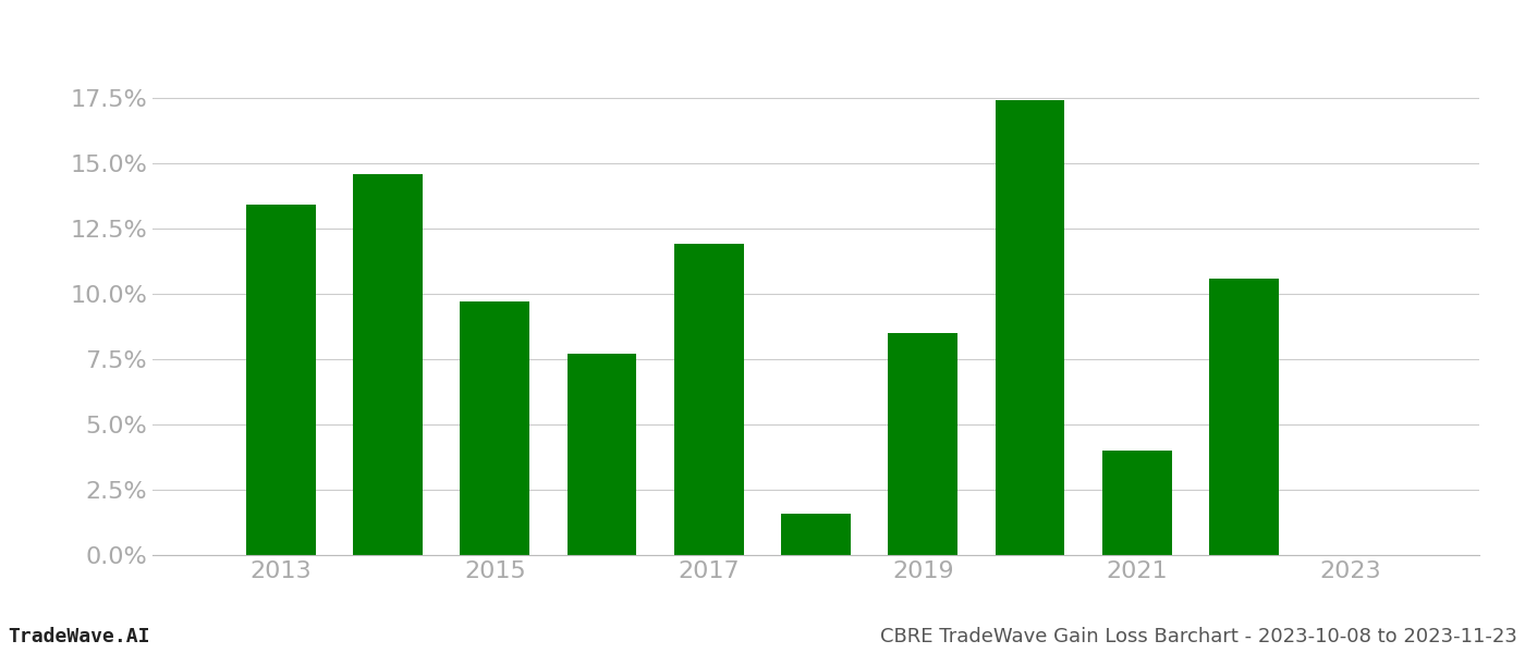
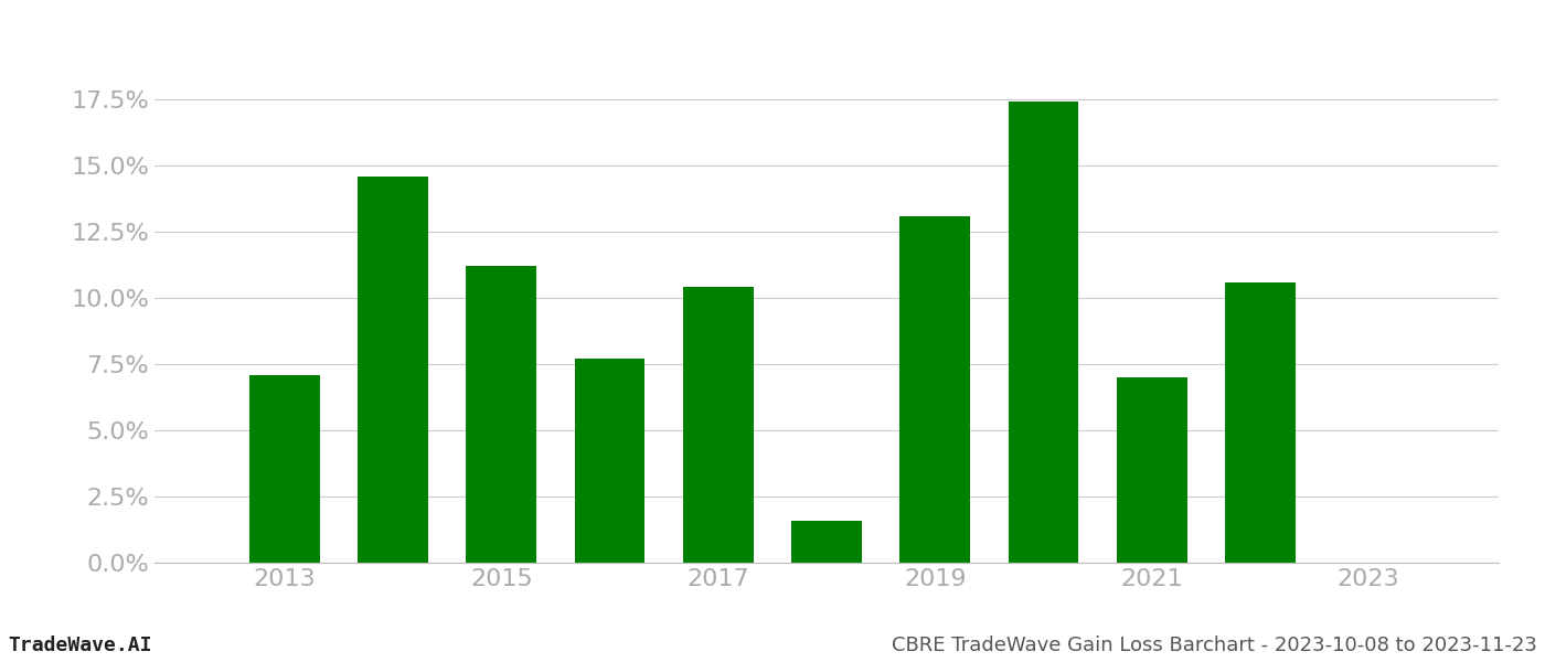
2013: 13.4% -> 7.1%
2015: 9.7% -> 11.2%
2017: 11.9% -> 10.4%
2019: 8.5% -> 13.1%
2021: 4.0% -> 7.0%
